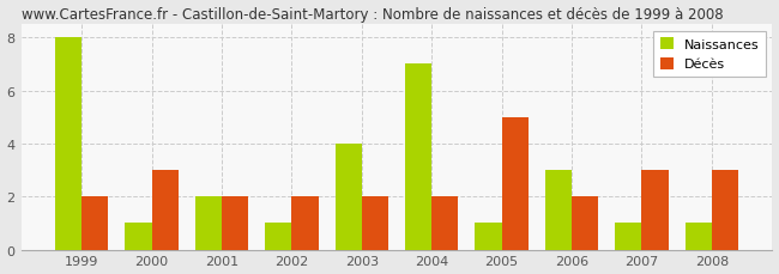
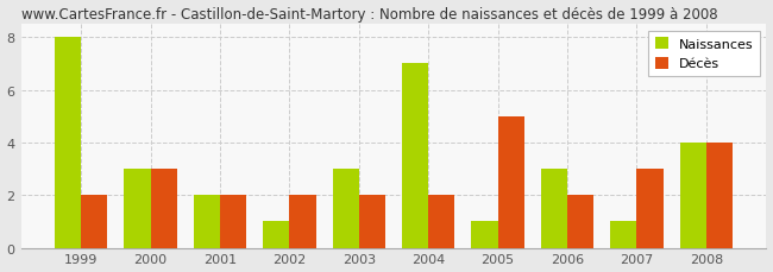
Naissances/2000: 1 -> 3
Naissances/2003: 4 -> 3
Naissances/2008: 1 -> 4
Décès/2008: 3 -> 4
